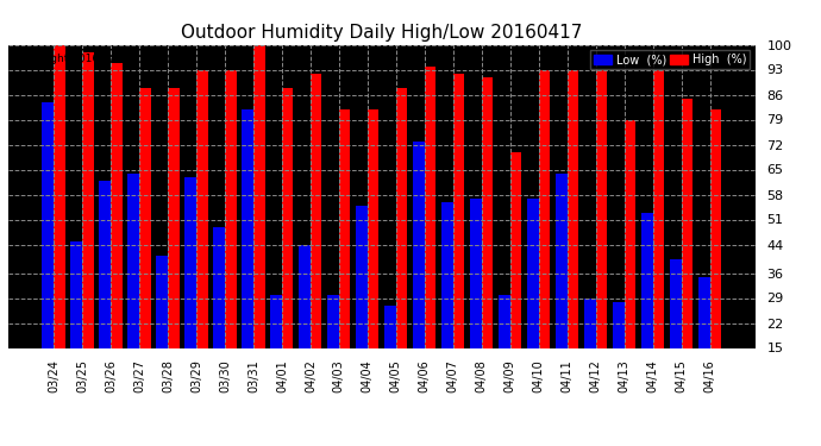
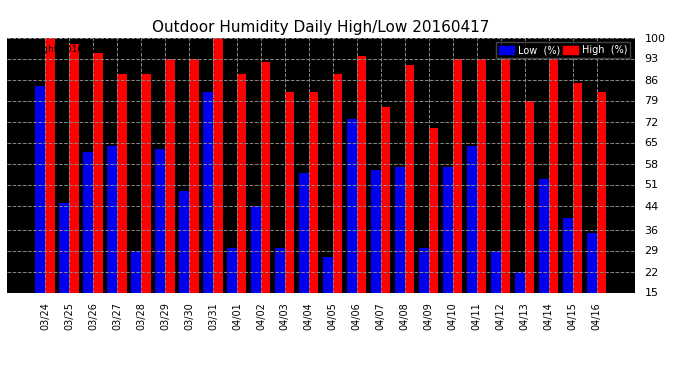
Low (%)/03/28: 41 -> 29
High (%)/04/07: 92 -> 77
Low (%)/04/13: 28 -> 22
